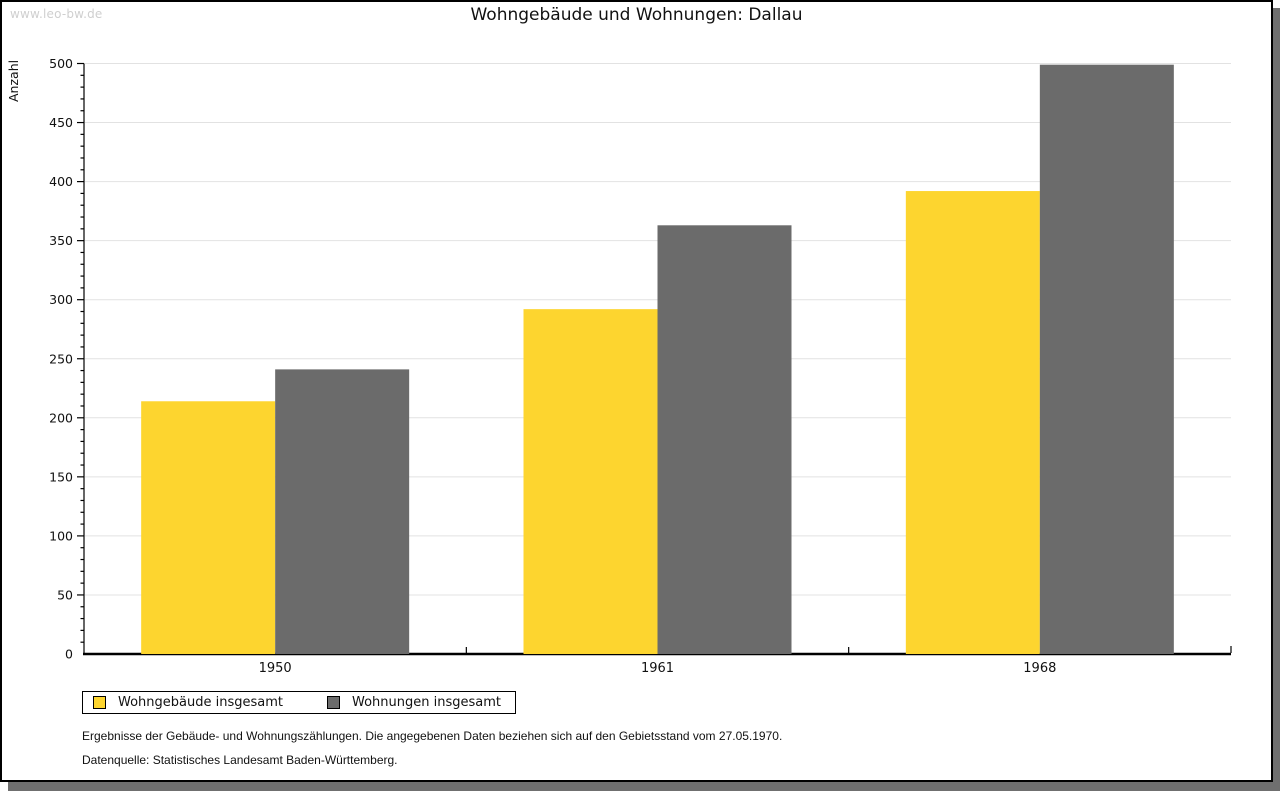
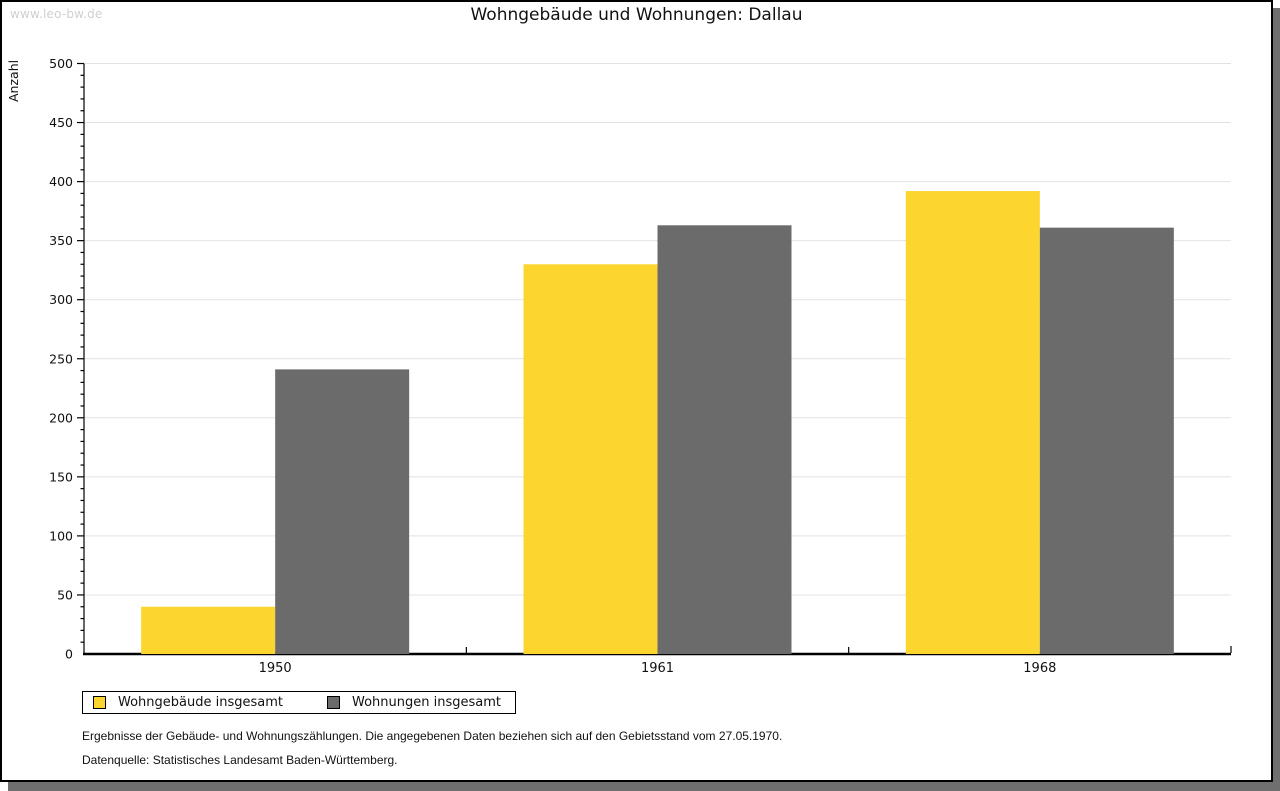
Wohngebäude insgesamt/1950: 214 -> 40
Wohngebäude insgesamt/1961: 292 -> 330
Wohnungen insgesamt/1968: 499 -> 361
